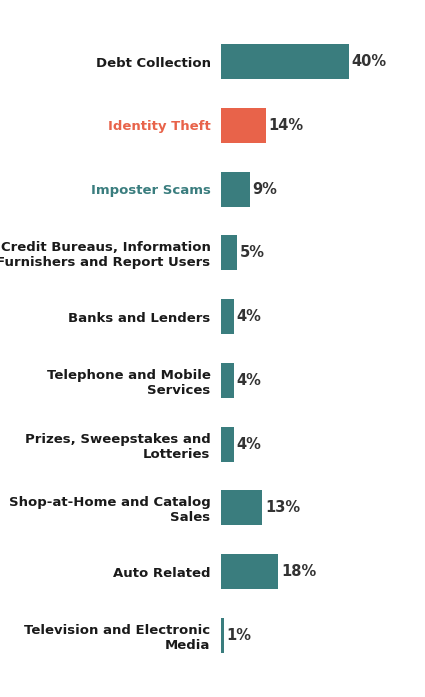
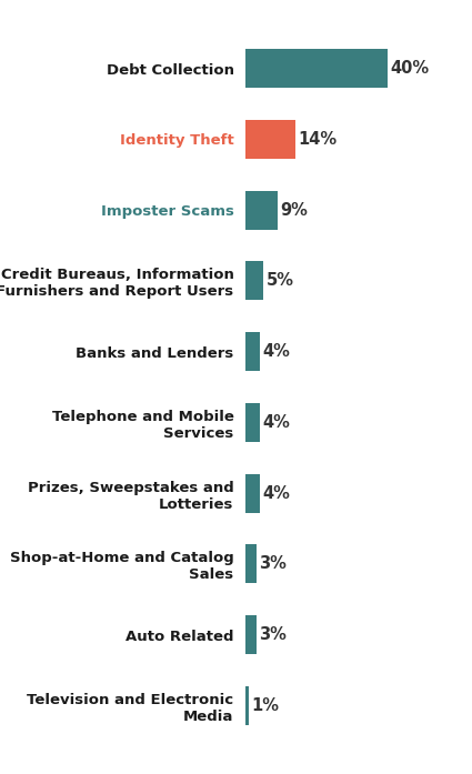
Shop-at-Home and Catalog Sales: 13% -> 3%
Auto Related: 18% -> 3%
